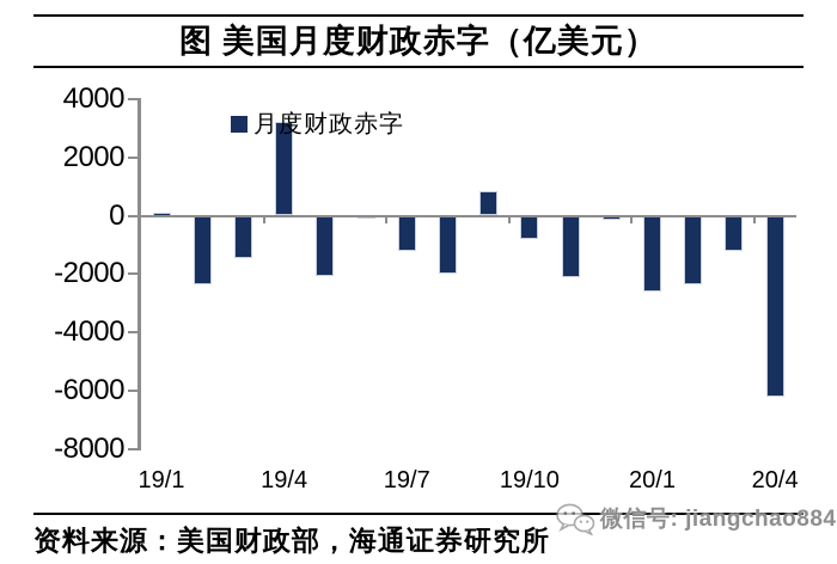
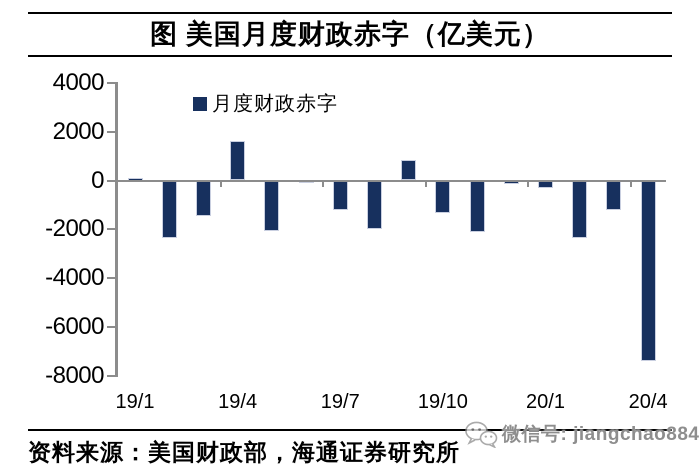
19/4: 3200 -> 1600
19/10: -800 -> -1300
20/1: -2600 -> -300
20/4: -6200 -> -7400
